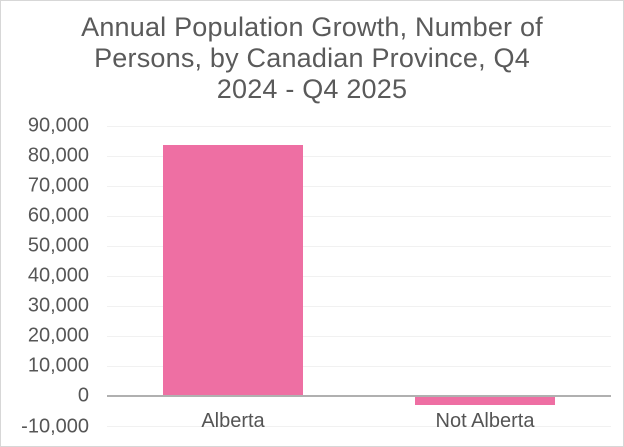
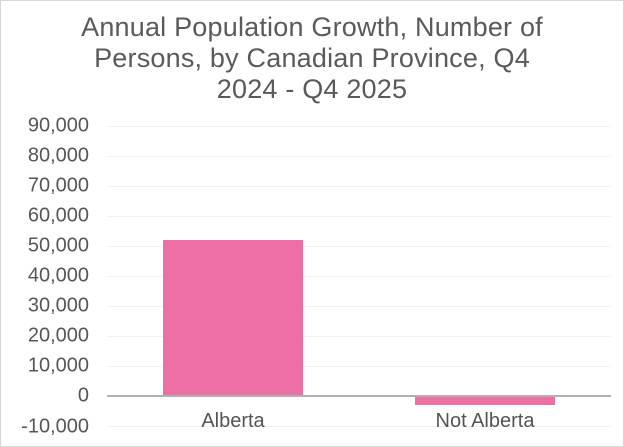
Alberta: 84000 -> 52000
